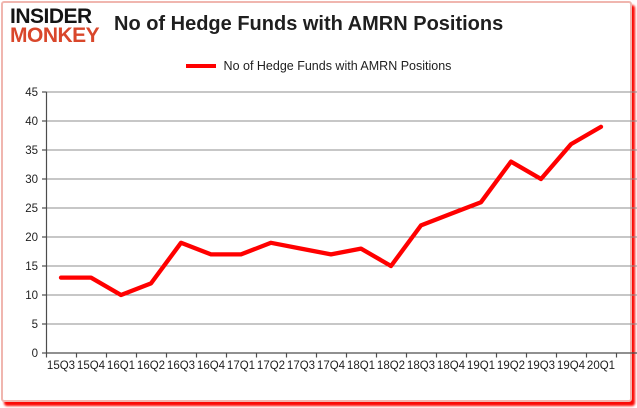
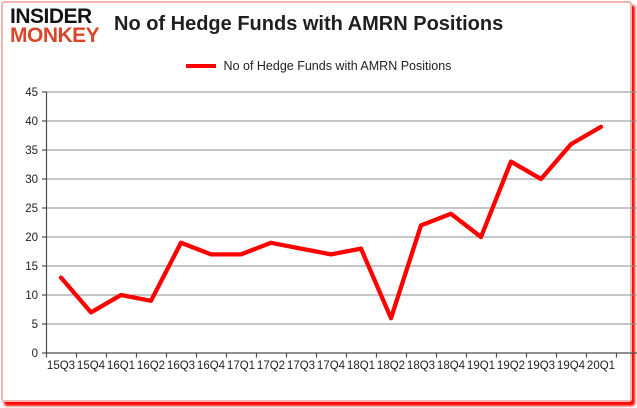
15Q4: 13 -> 7
16Q2: 12 -> 9
18Q2: 15 -> 6
19Q1: 26 -> 20
